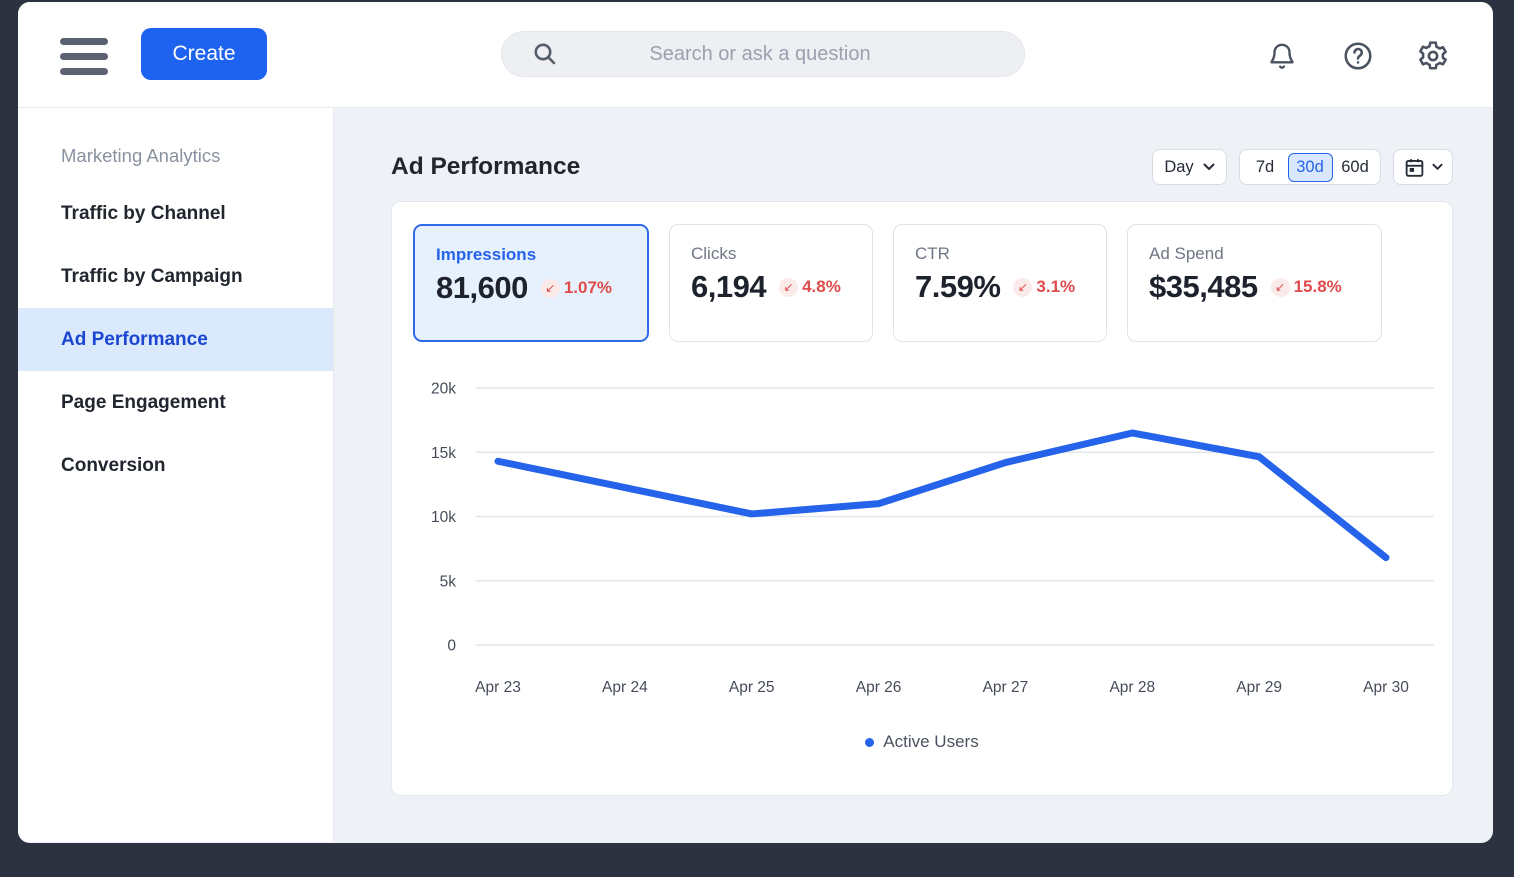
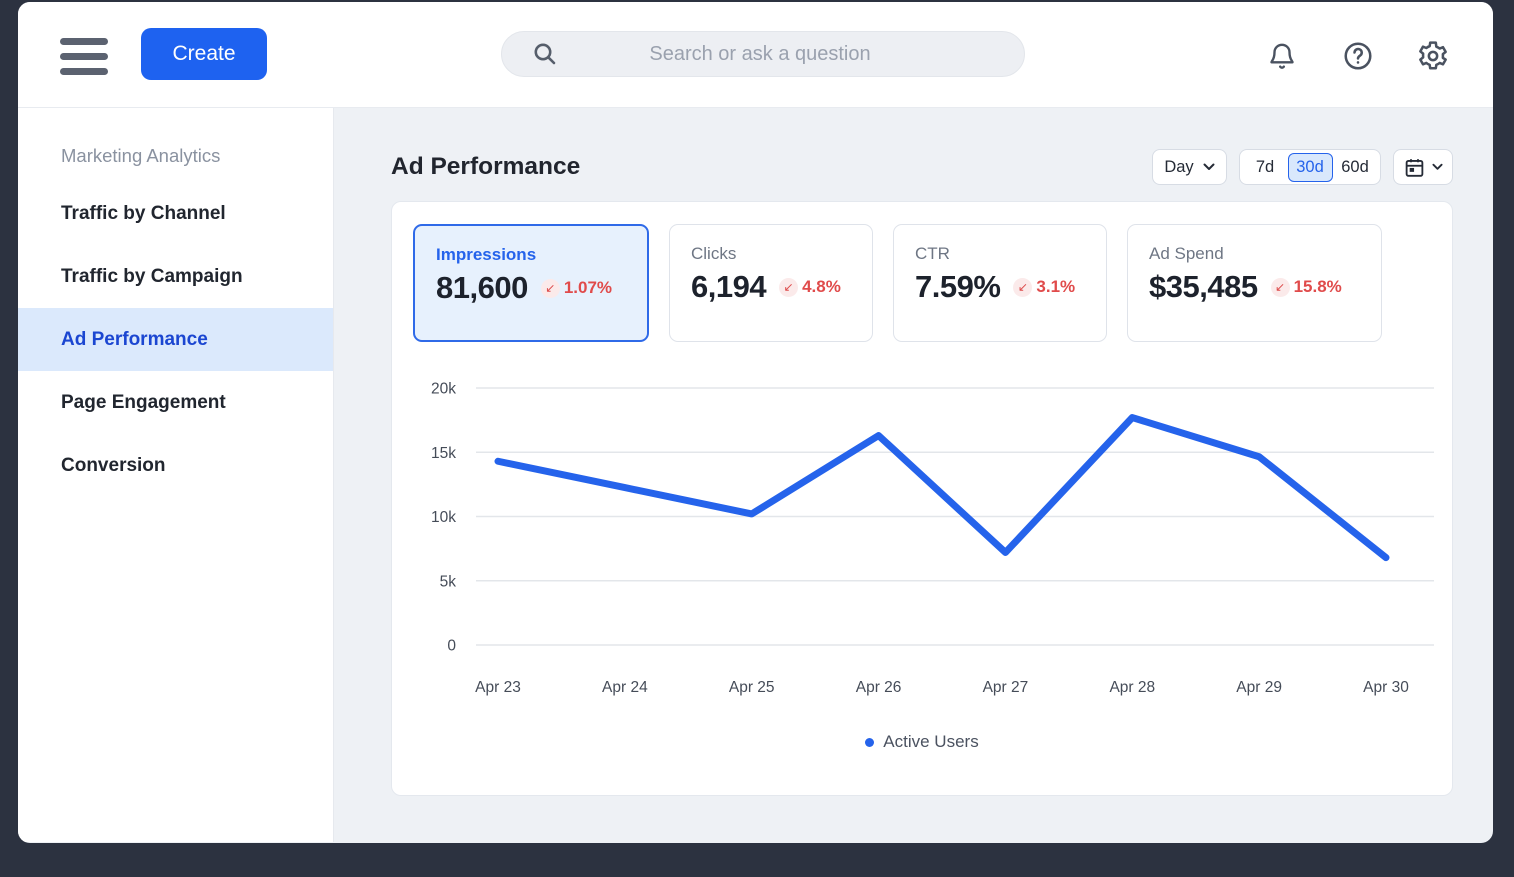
Apr 26: 11.0k -> 16.3k
Apr 27: 14.2k -> 7.2k
Apr 28: 16.5k -> 17.7k
